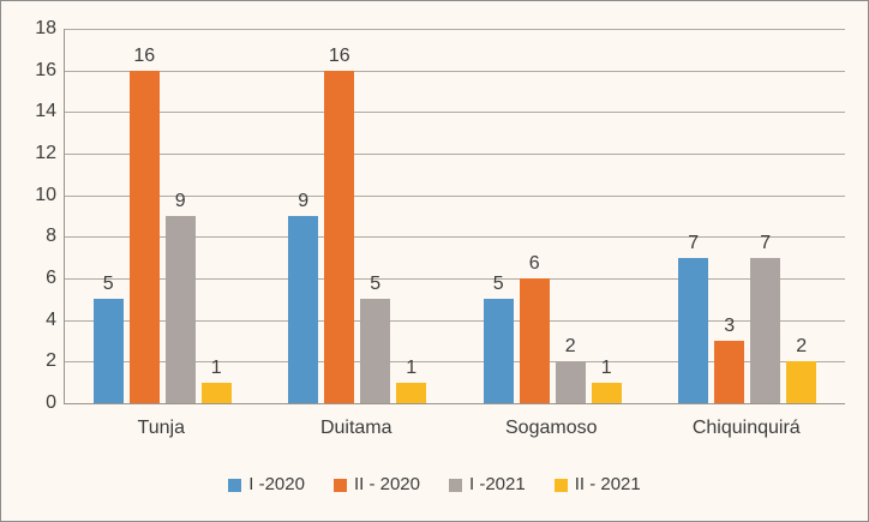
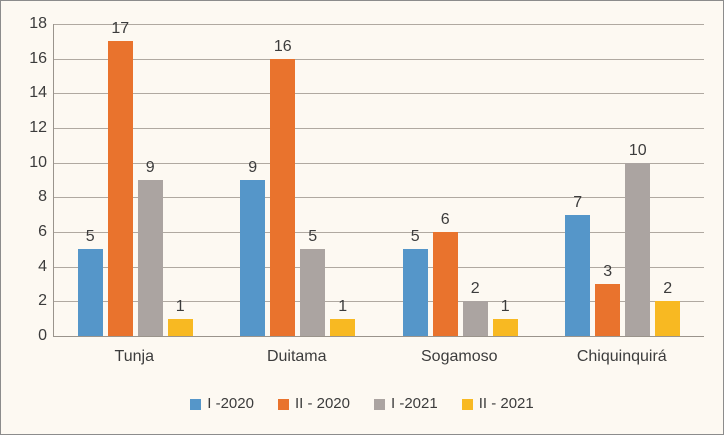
II - 2020/Tunja: 16 -> 17
I -2021/Chiquinquirá: 7 -> 10
